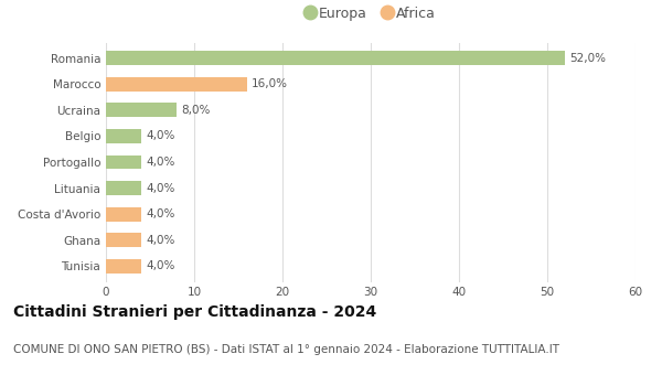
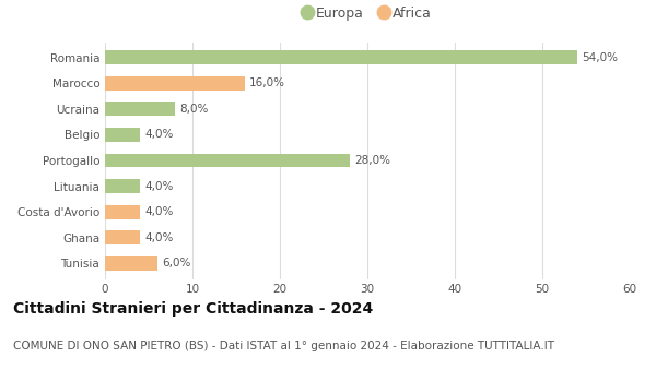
Romania: 52,0% -> 54,0%
Portogallo: 4,0% -> 28,0%
Tunisia: 4,0% -> 6,0%
